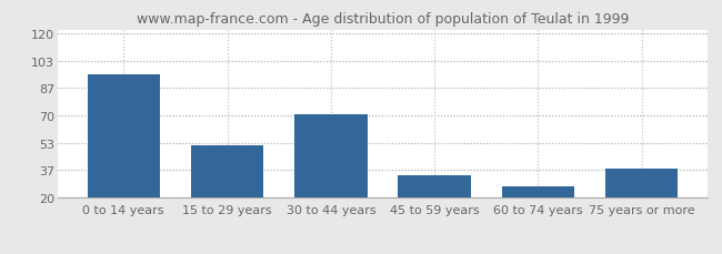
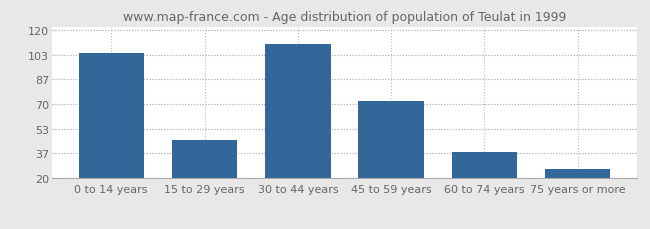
0 to 14 years: 95 -> 104
15 to 29 years: 52 -> 46
30 to 44 years: 71 -> 110
45 to 59 years: 34 -> 72
60 to 74 years: 27 -> 38
75 years or more: 38 -> 26
